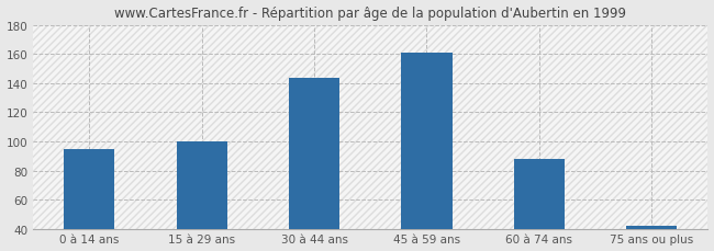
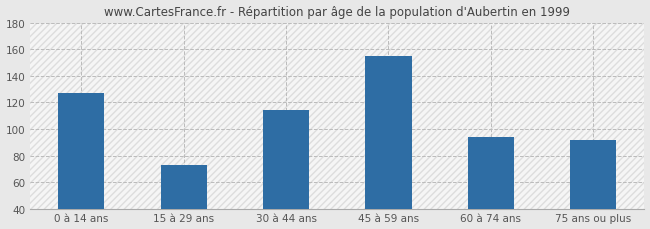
0 à 14 ans: 95 -> 127
15 à 29 ans: 100 -> 73
30 à 44 ans: 144 -> 114
45 à 59 ans: 161 -> 155
60 à 74 ans: 88 -> 94
75 ans ou plus: 42 -> 92
